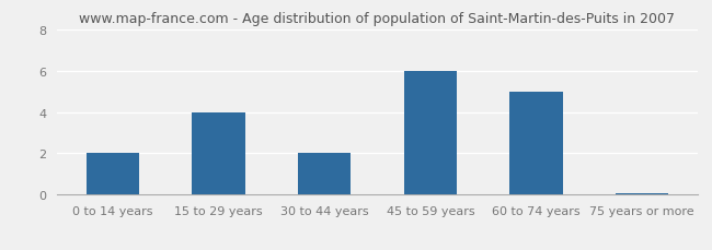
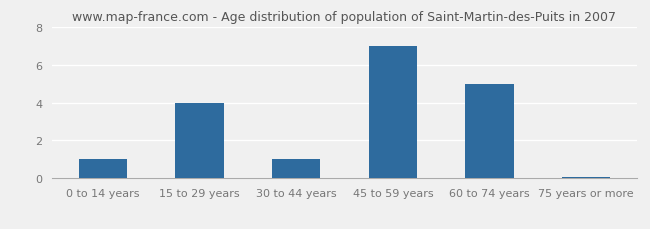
0 to 14 years: 2.0 -> 1.0
30 to 44 years: 2.0 -> 1.0
45 to 59 years: 6.0 -> 7.0
